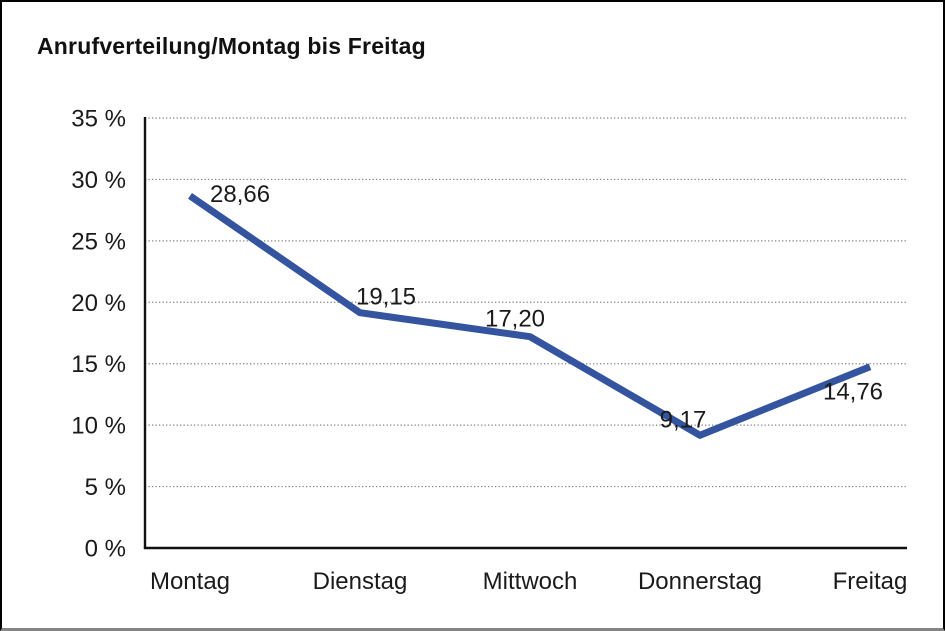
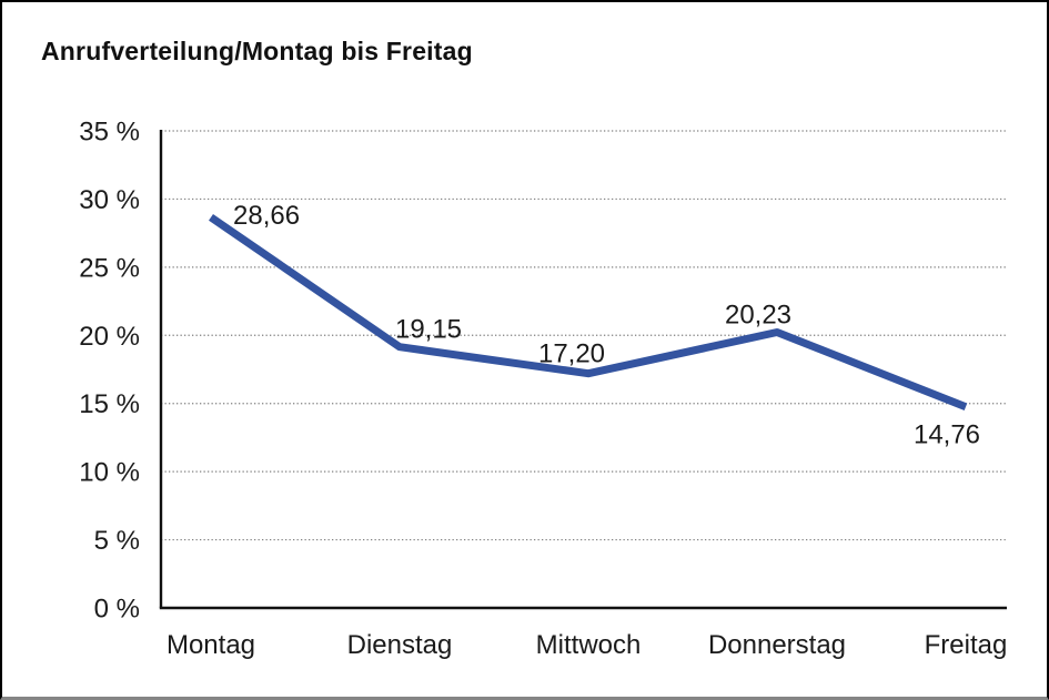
Donnerstag: 9,17 -> 20,23
